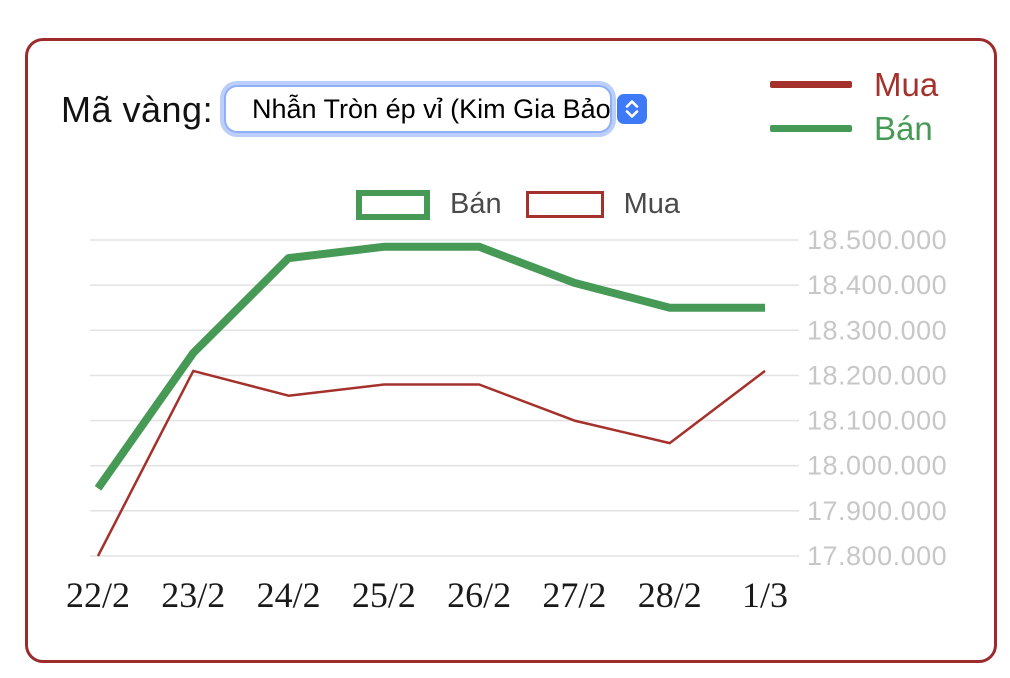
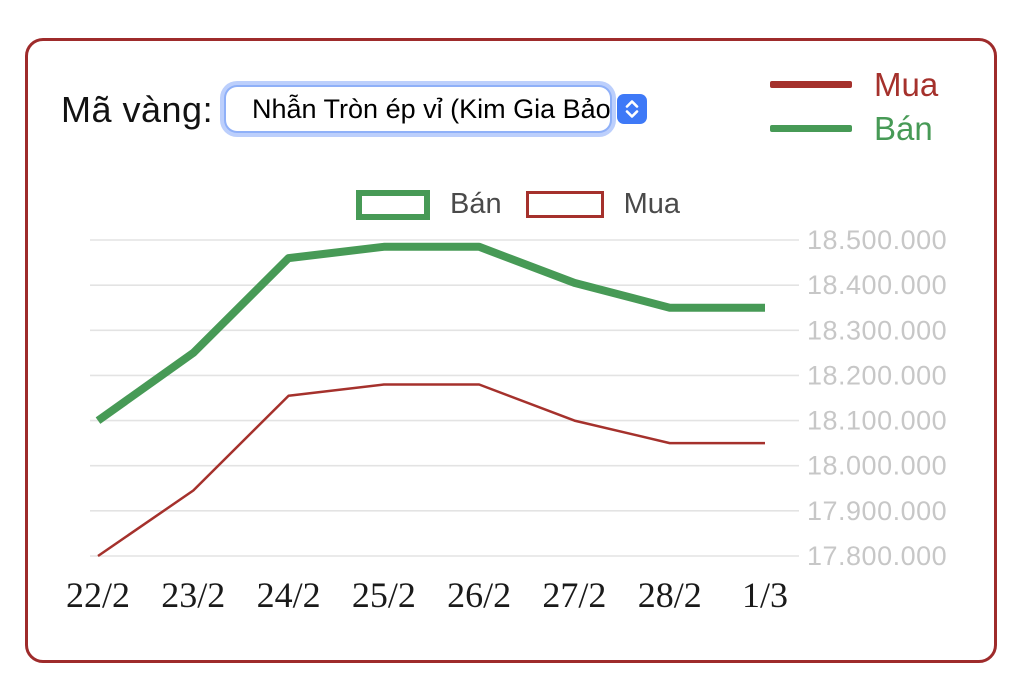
Bán/22/2: 17950000 -> 18100000
Mua/23/2: 18210000 -> 17940000
Mua/1/3: 18210000 -> 18050000
